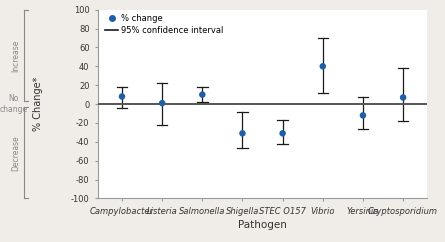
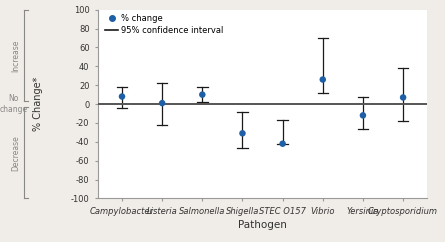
STEC O157: -31 -> -42
Vibrio: 40 -> 26
